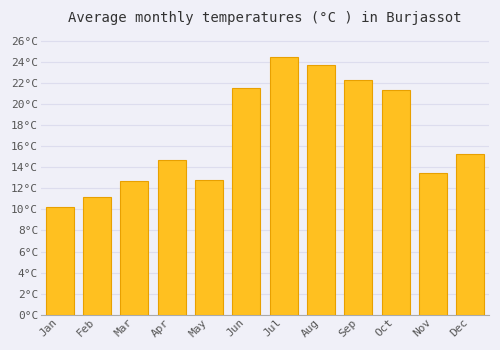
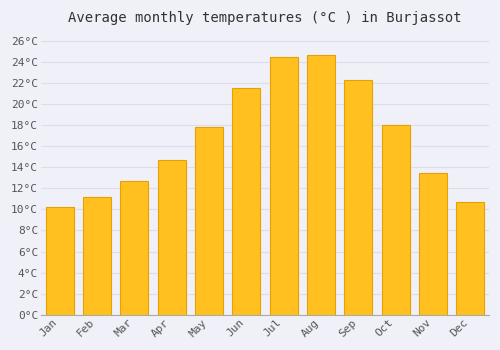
May: 12.8°C -> 17.8°C
Aug: 23.7°C -> 24.7°C
Oct: 21.3°C -> 18.0°C
Dec: 15.3°C -> 10.7°C
